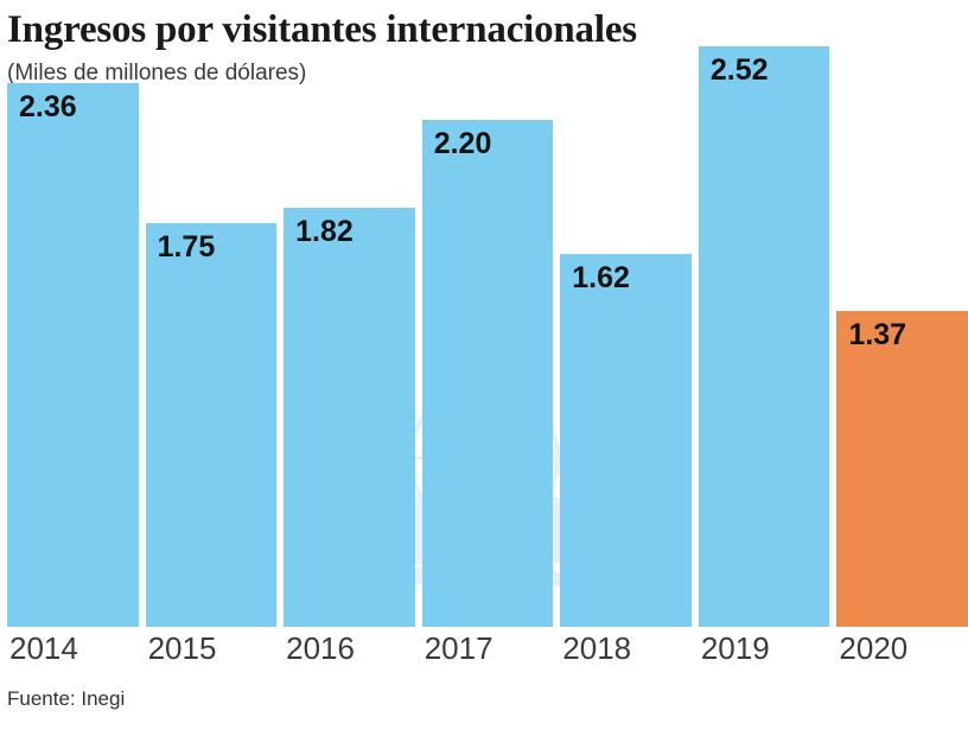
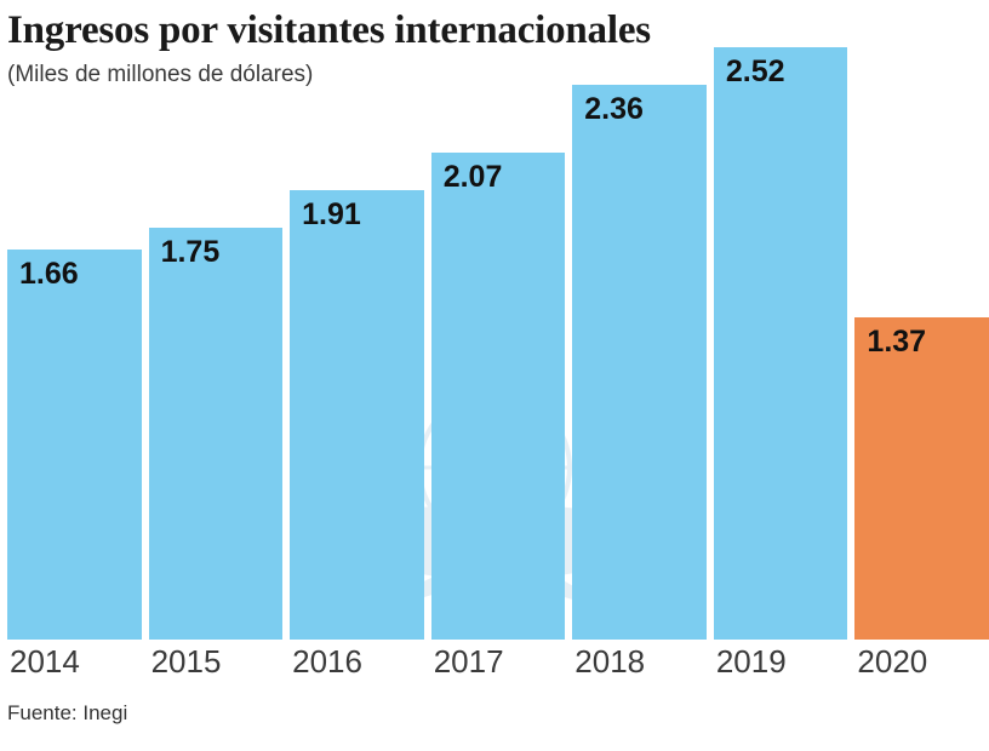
2014: 2.36 -> 1.66
2016: 1.82 -> 1.91
2017: 2.20 -> 2.07
2018: 1.62 -> 2.36
